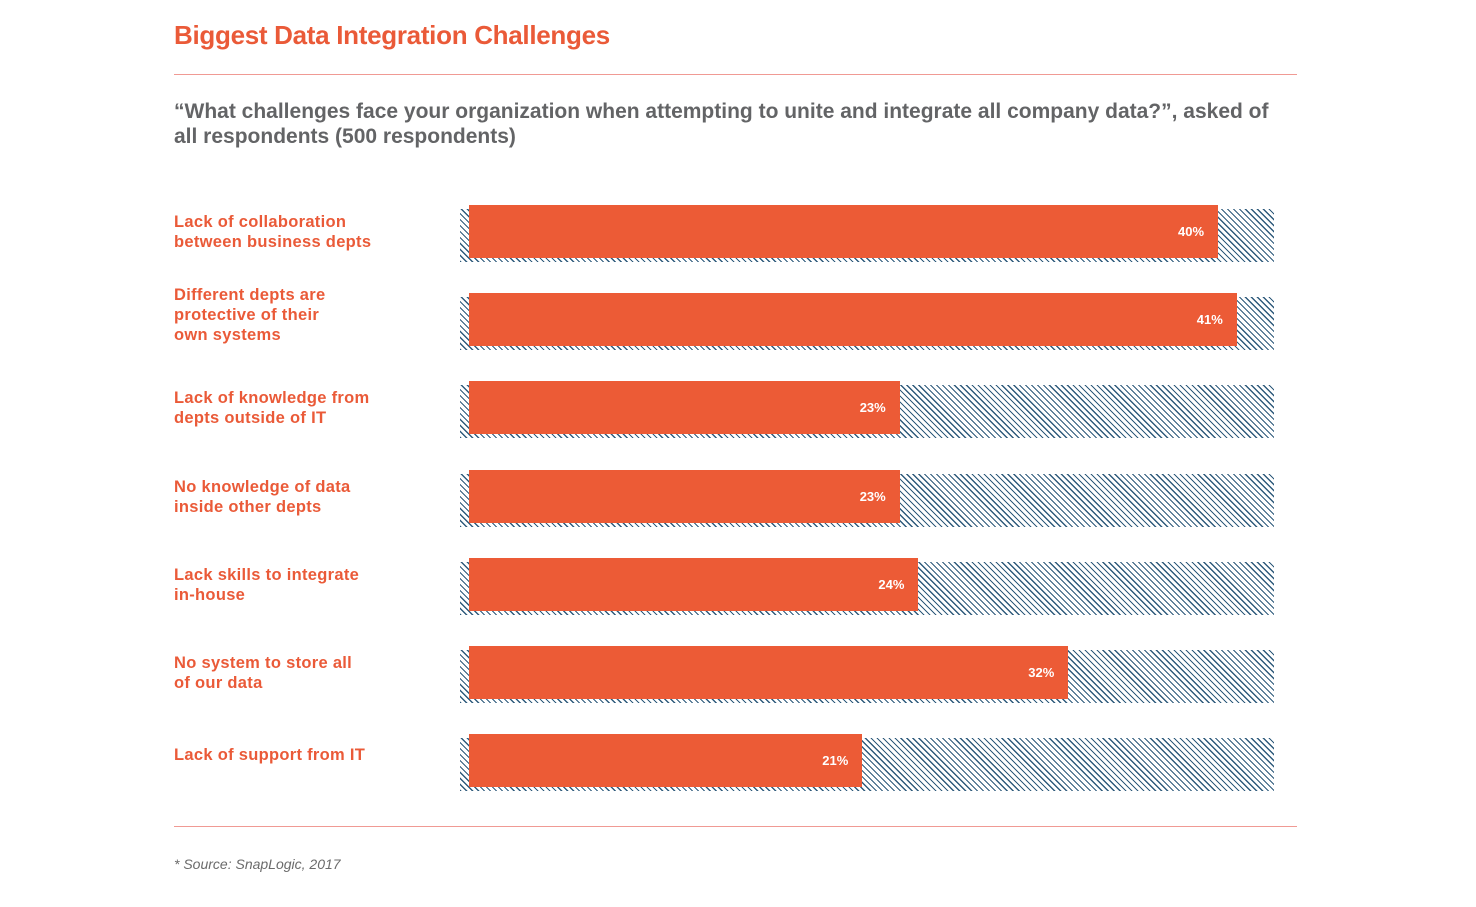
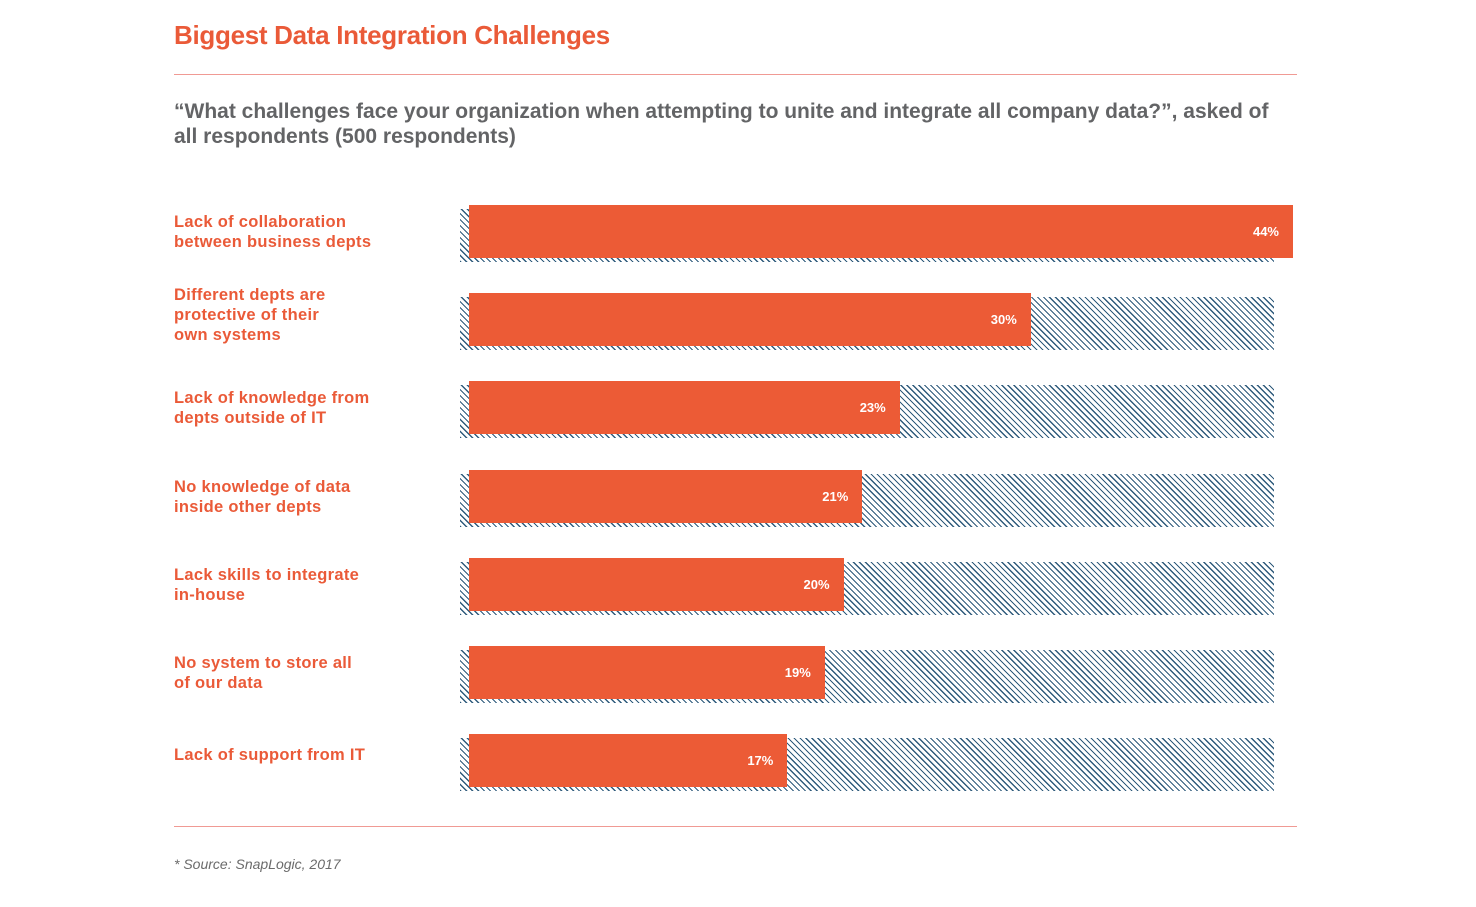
Lack of collaboration between business depts: 40% -> 44%
Different depts are protective of their own systems: 41% -> 30%
No knowledge of data inside other depts: 23% -> 21%
Lack skills to integrate in-house: 24% -> 20%
No system to store all of our data: 32% -> 19%
Lack of support from IT: 21% -> 17%
